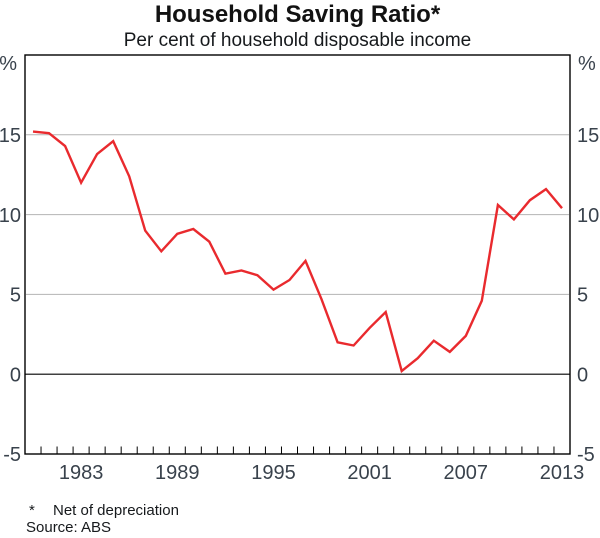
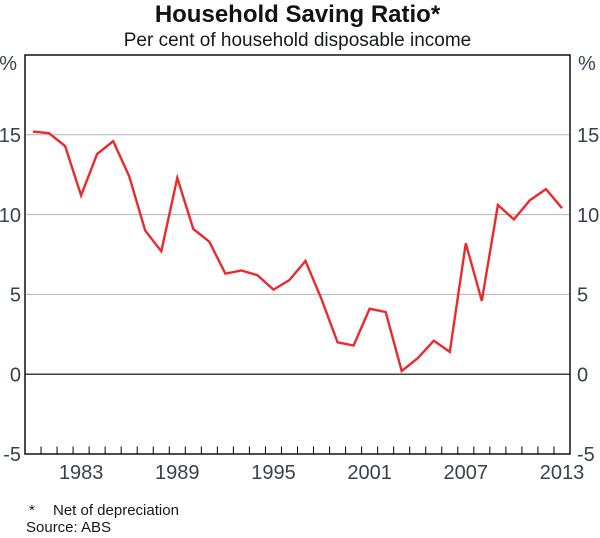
1983: 12.0 -> 11.2
1989: 8.8 -> 12.3
2001: 2.9 -> 4.1
2007: 2.4 -> 8.2
